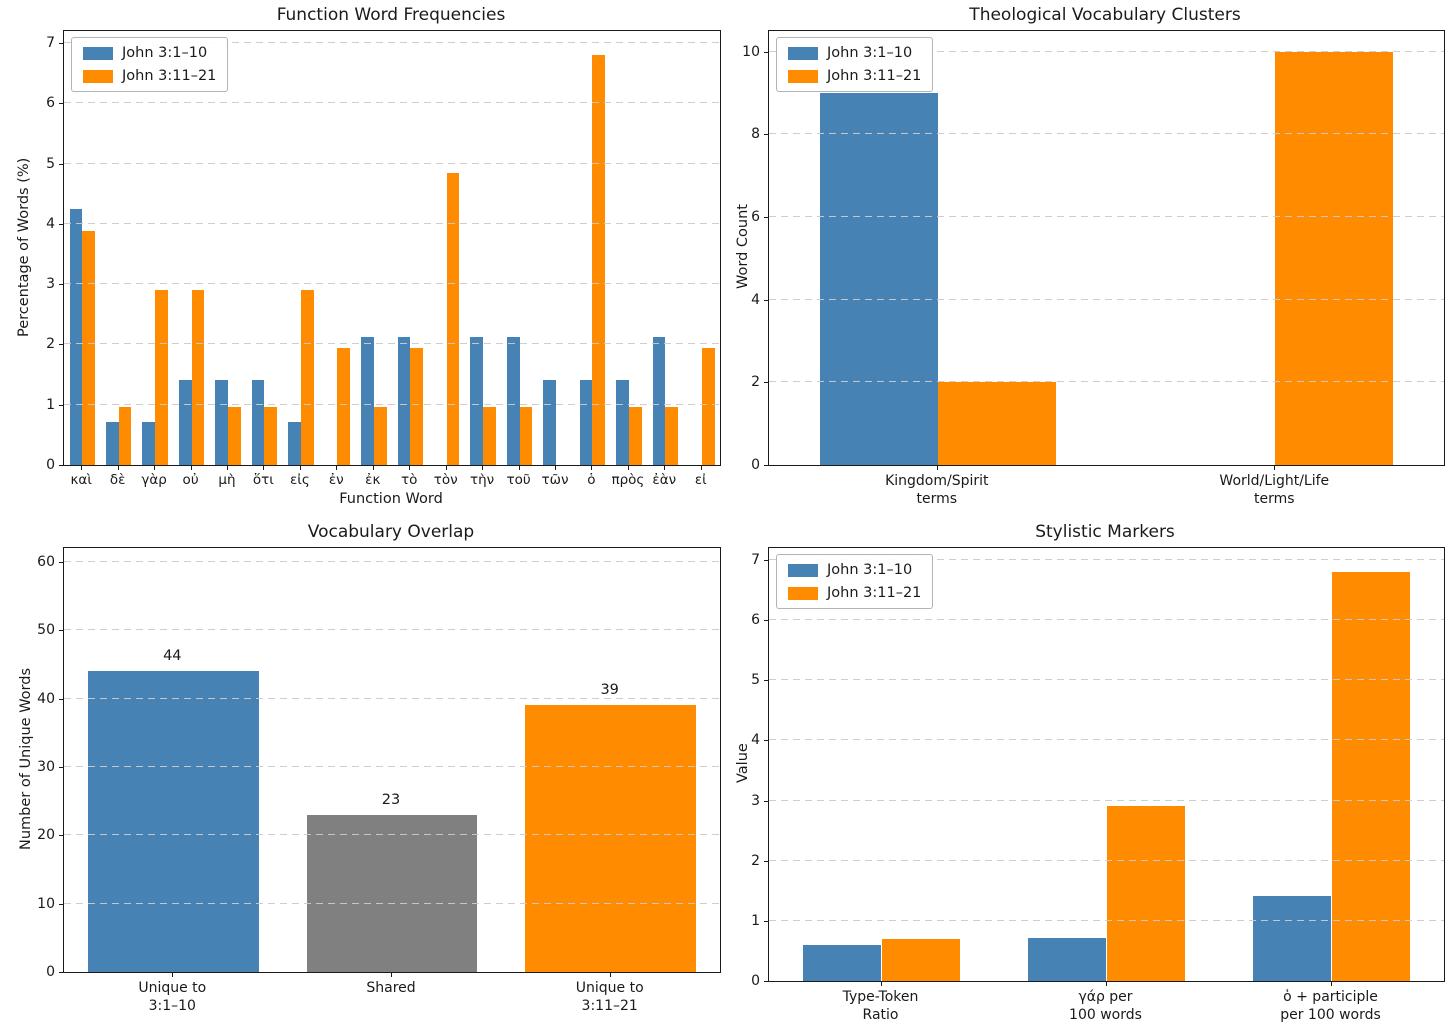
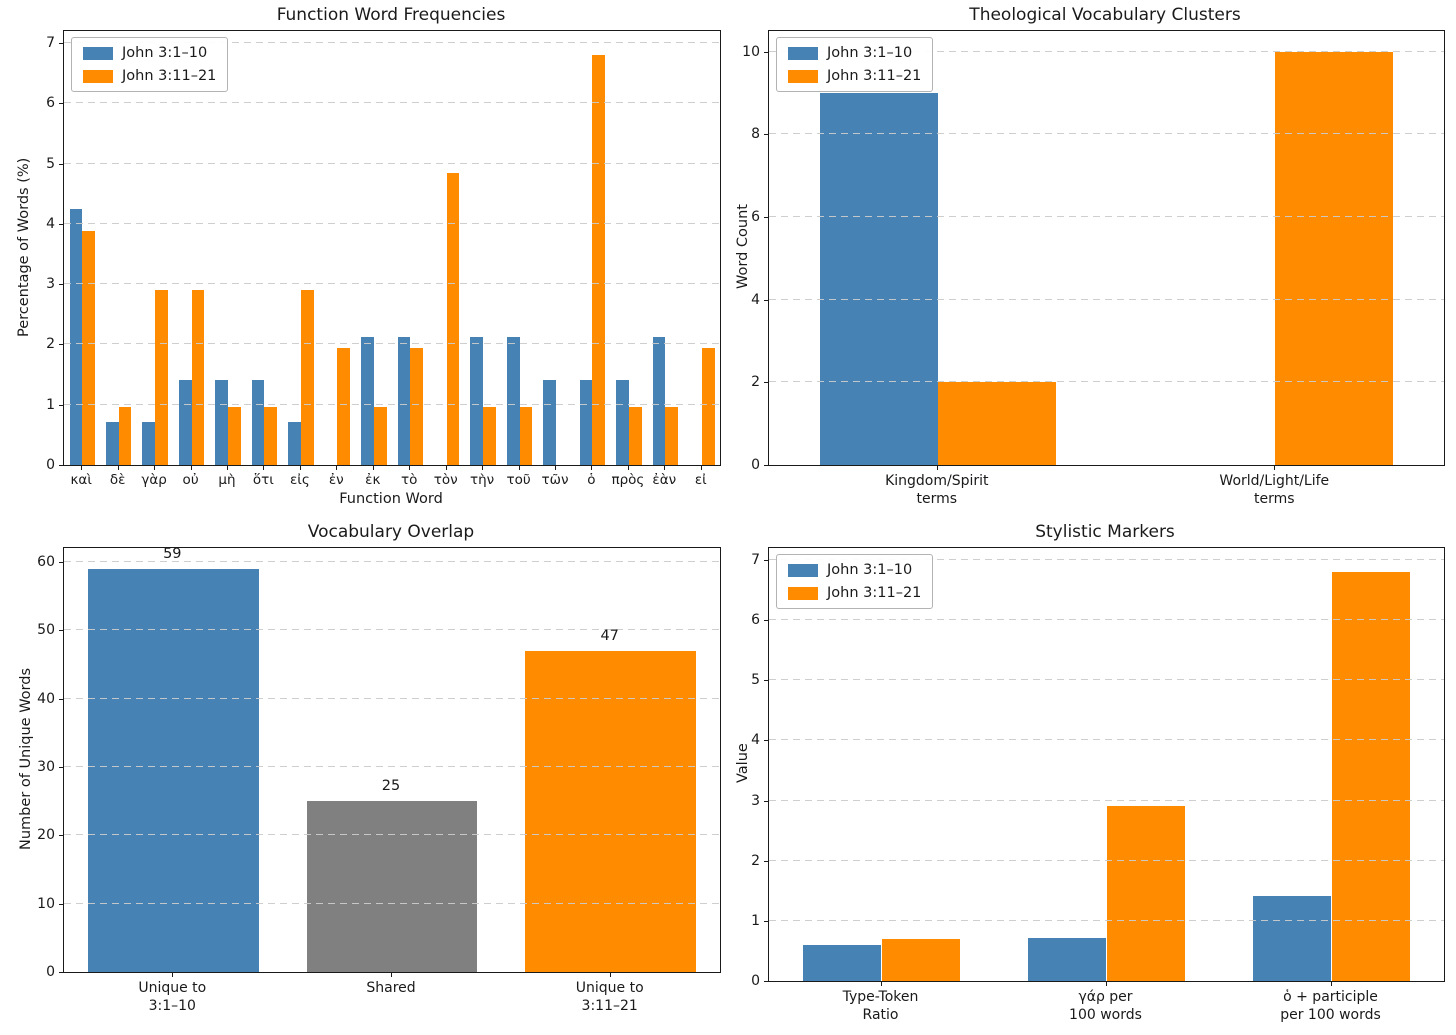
Vocabulary Overlap/Unique to 3:1–10: 44 -> 59
Vocabulary Overlap/Shared: 23 -> 25
Vocabulary Overlap/Unique to 3:11–21: 39 -> 47
